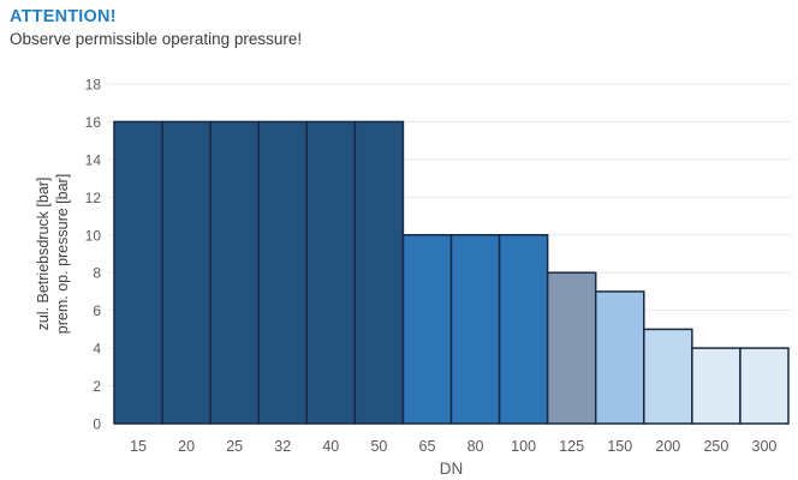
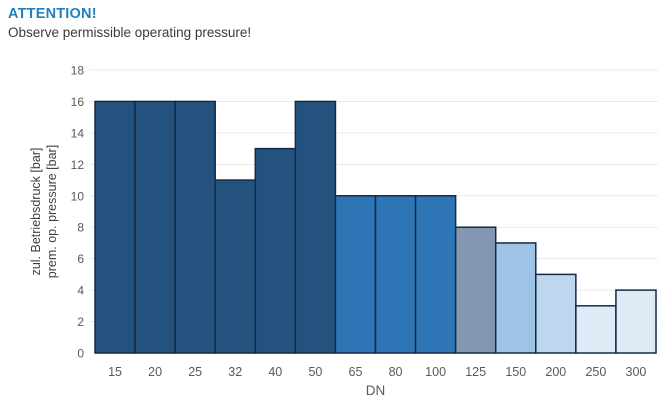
32: 16 -> 11
40: 16 -> 13
250: 4 -> 3
